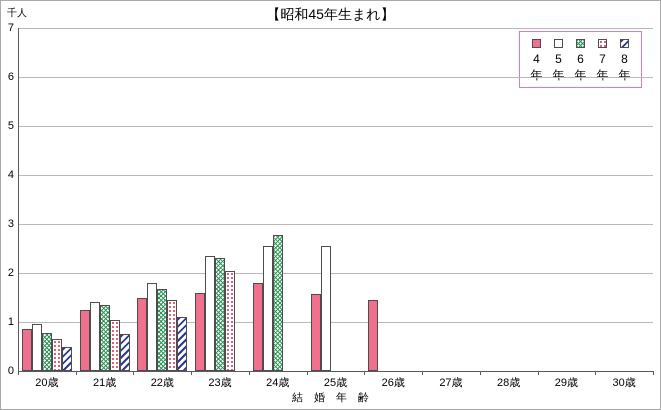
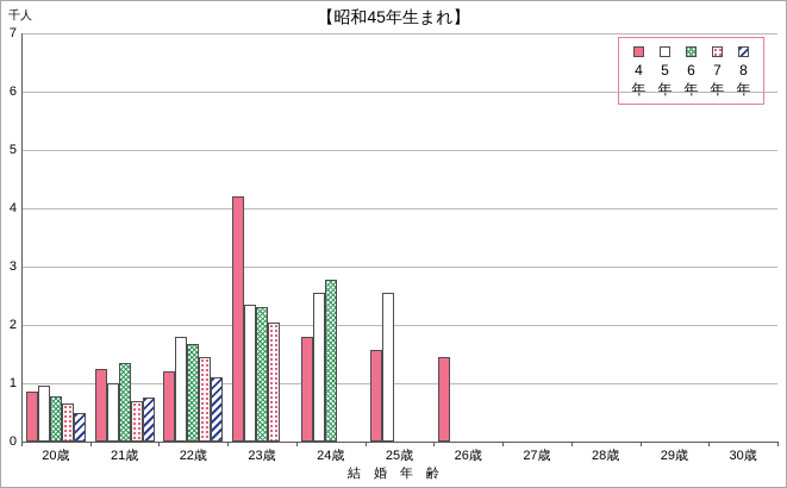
5年/21歳: 1.4 -> 1.0
7年/21歳: 1.1 -> 0.7
4年/22歳: 1.5 -> 1.2
4年/23歳: 1.6 -> 4.2
